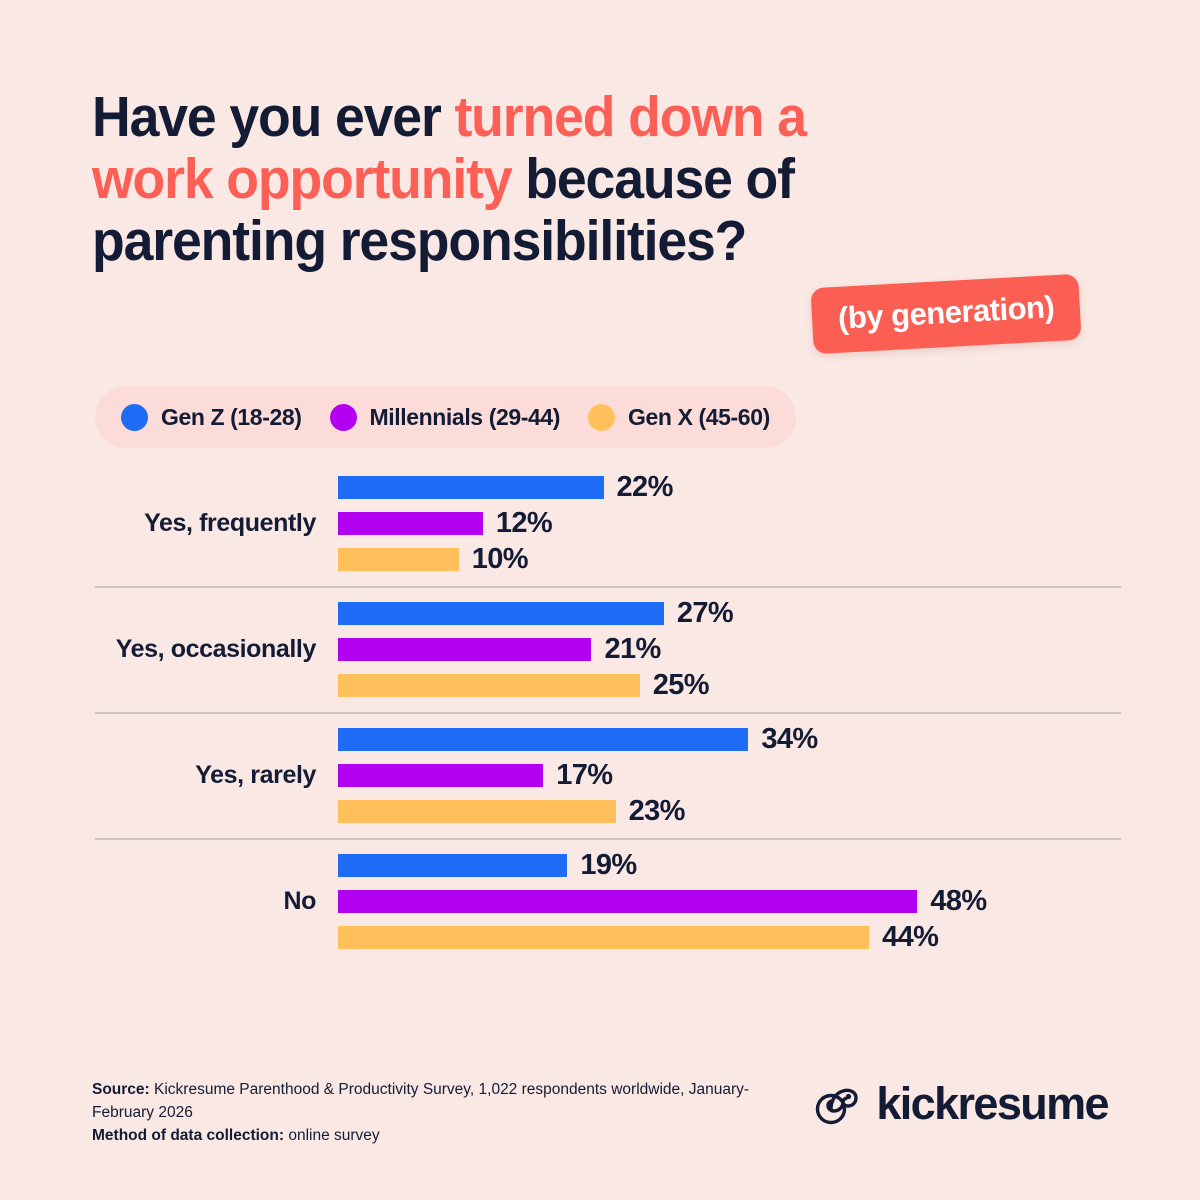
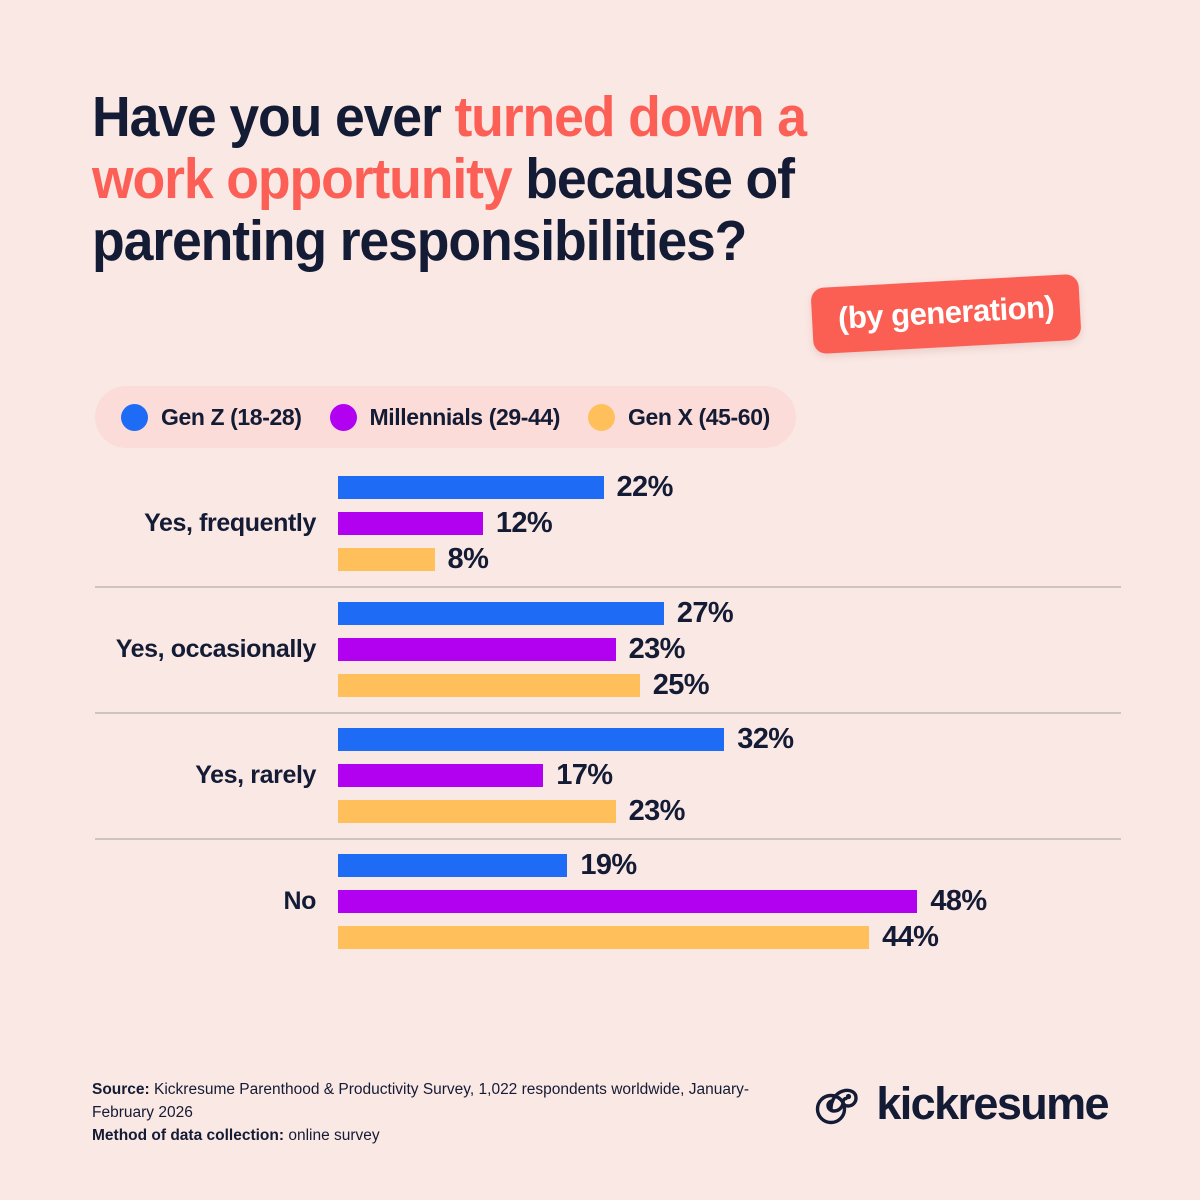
Gen X (45-60)/Yes, frequently: 10% -> 8%
Millennials (29-44)/Yes, occasionally: 21% -> 23%
Gen Z (18-28)/Yes, rarely: 34% -> 32%
